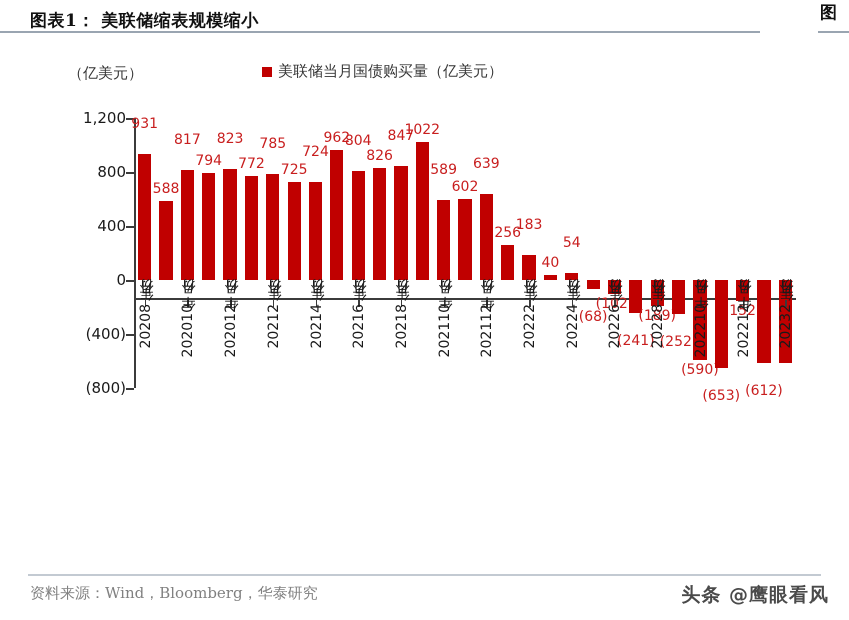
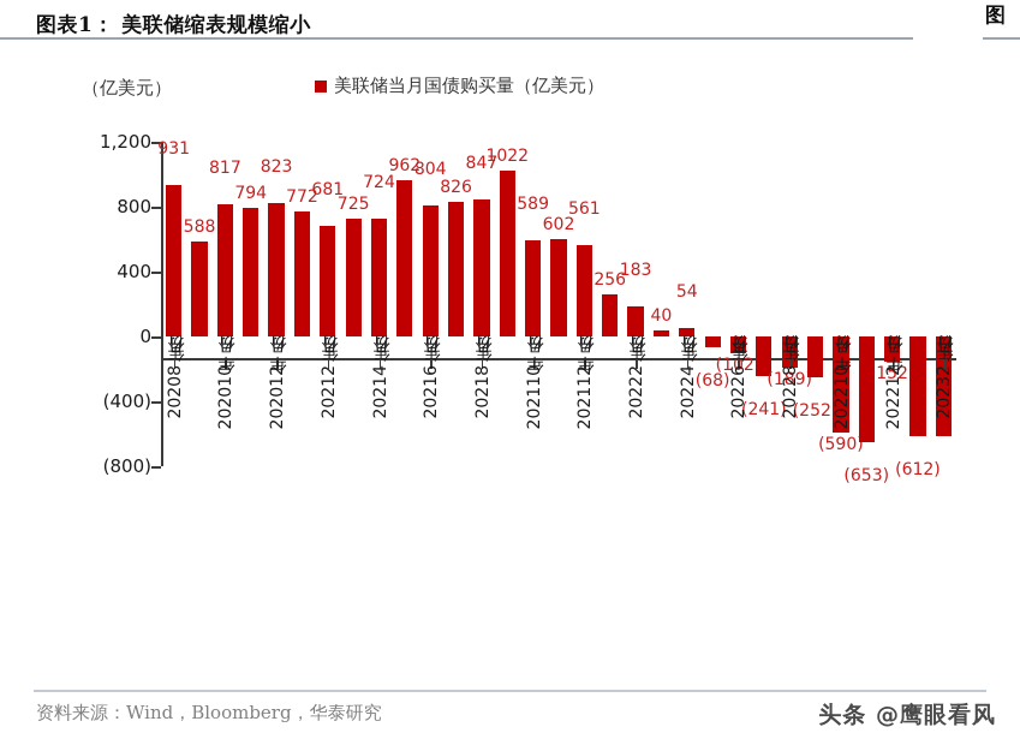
2021年2月份: 785 -> 681
2021年12月份: 639 -> 561
